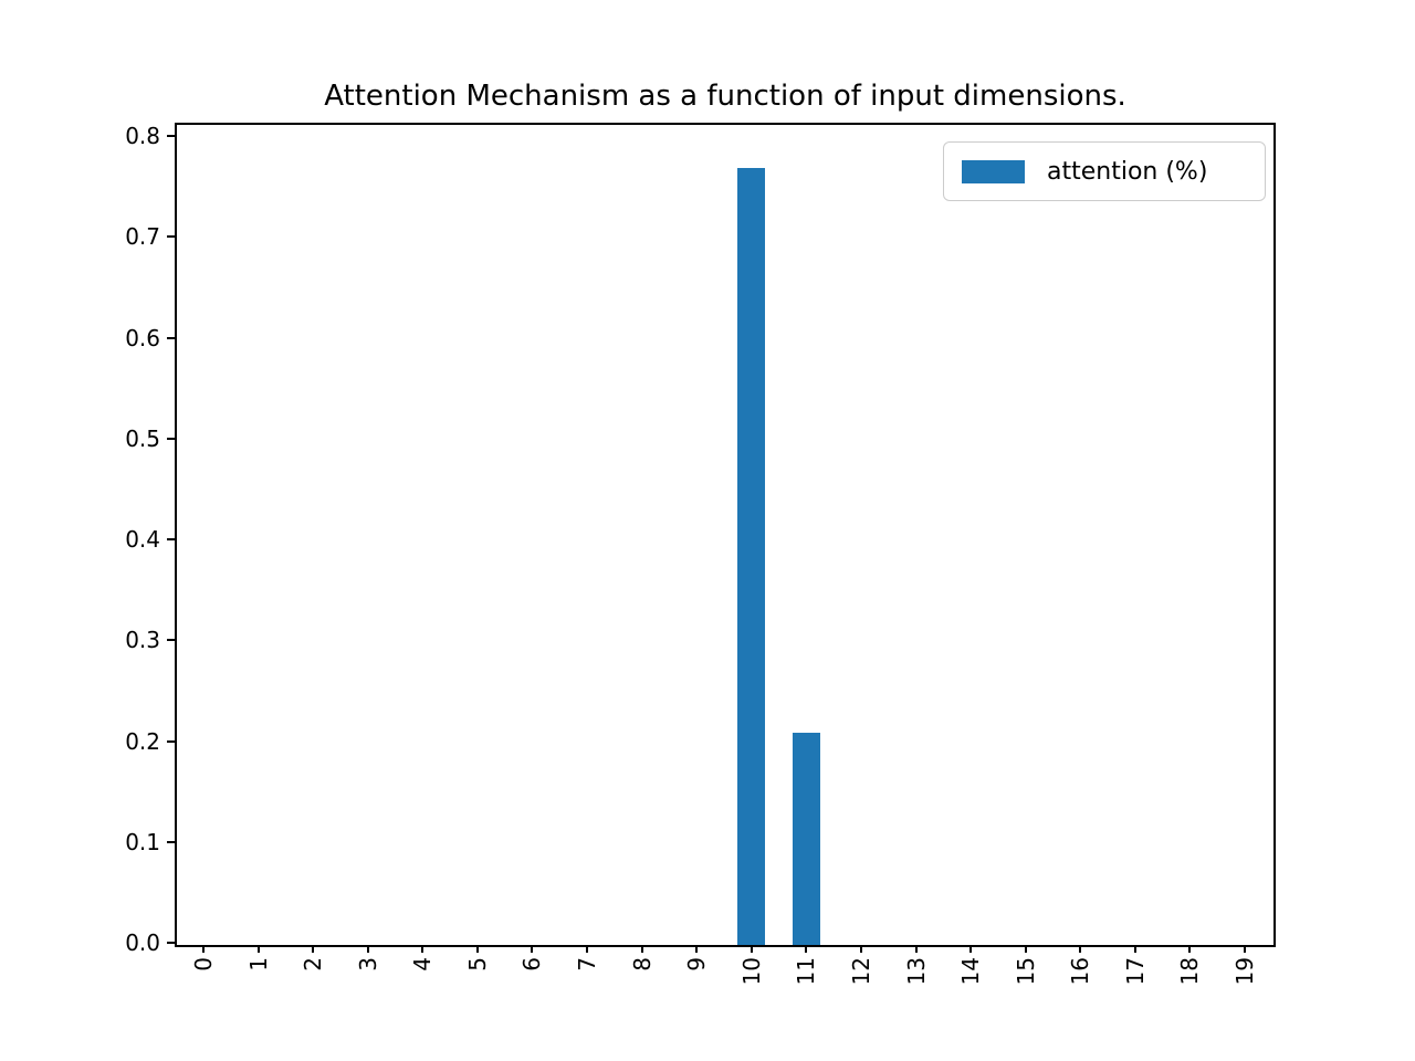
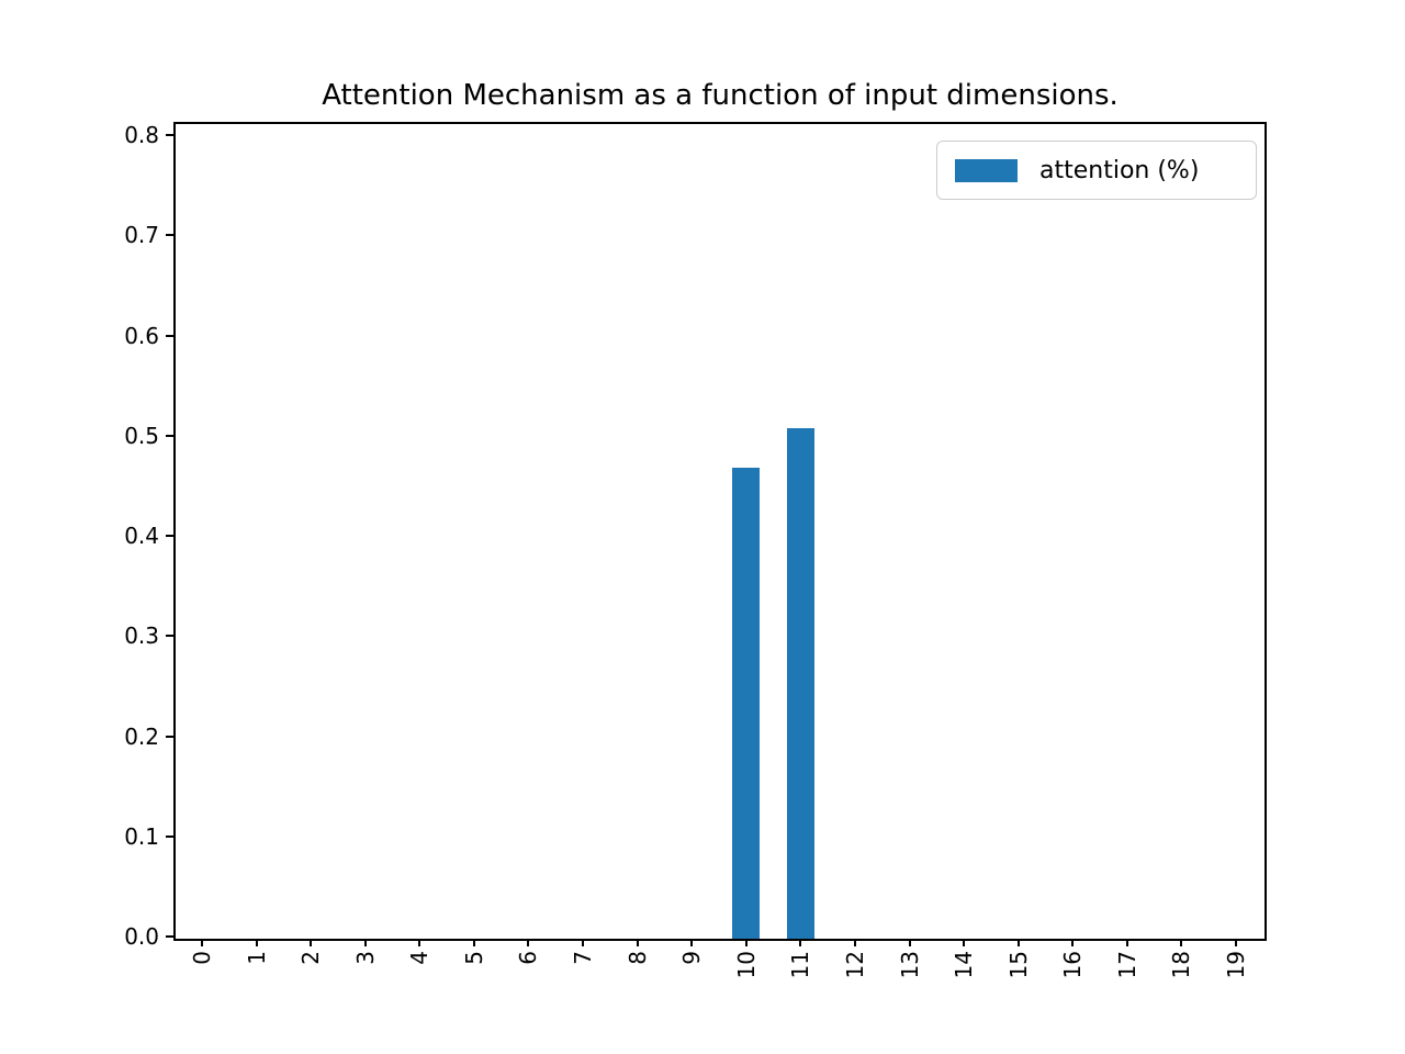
10: 0.77 -> 0.47
11: 0.21 -> 0.51
